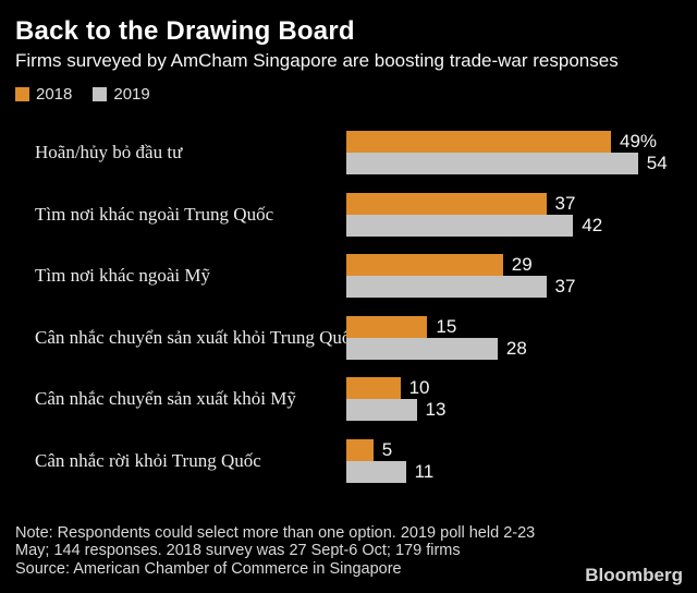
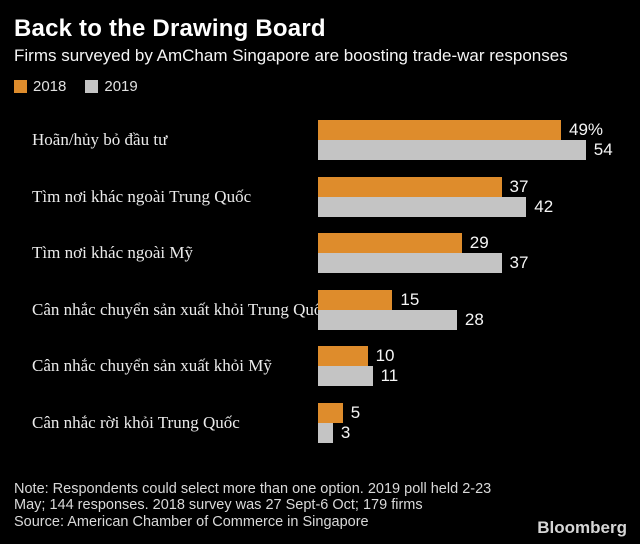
2019/Cân nhắc chuyển sản xuất khỏi Mỹ: 13 -> 11
2019/Cân nhắc rời khỏi Trung Quốc: 11 -> 3
